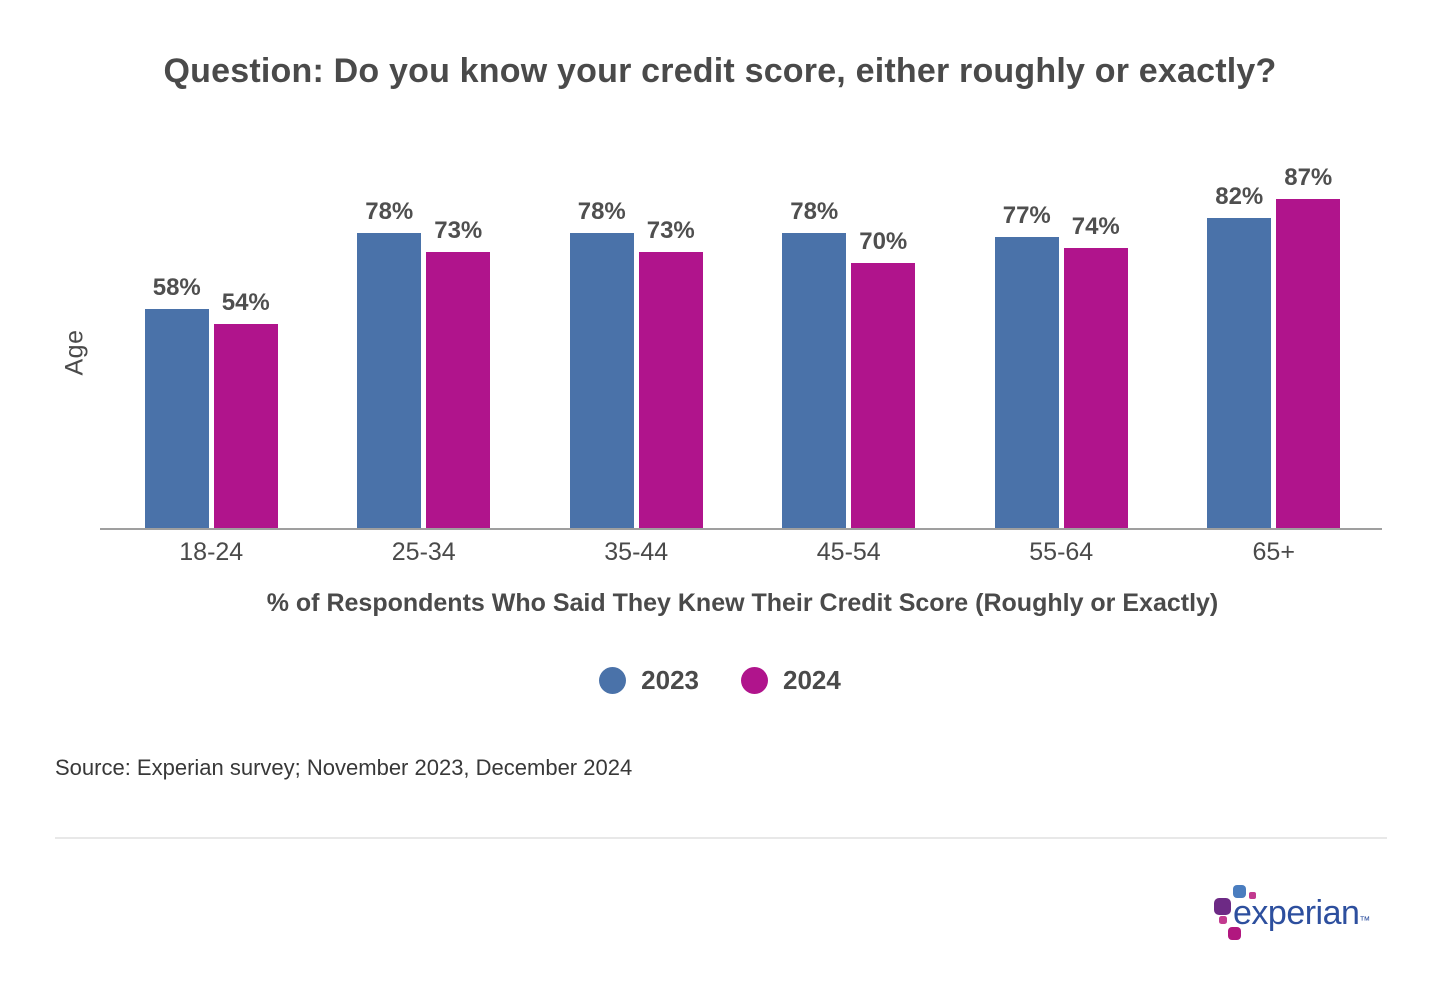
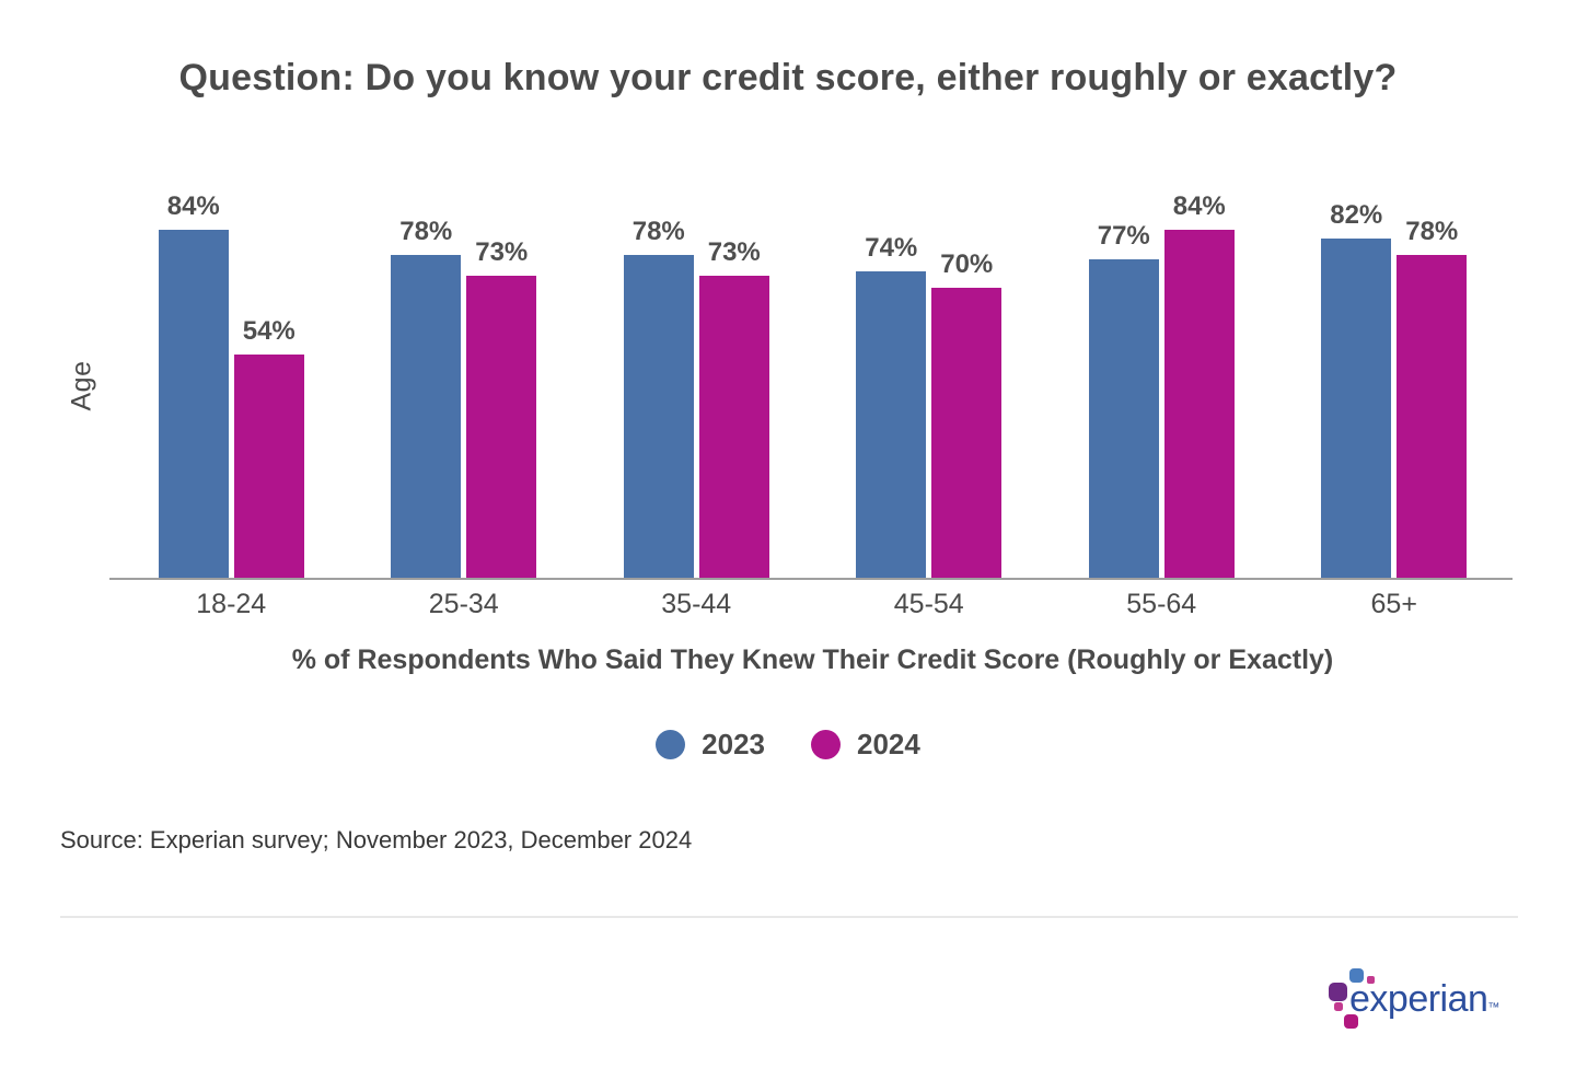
2023/18-24: 58% -> 84%
2023/45-54: 78% -> 74%
2024/55-64: 74% -> 84%
2024/65+: 87% -> 78%
